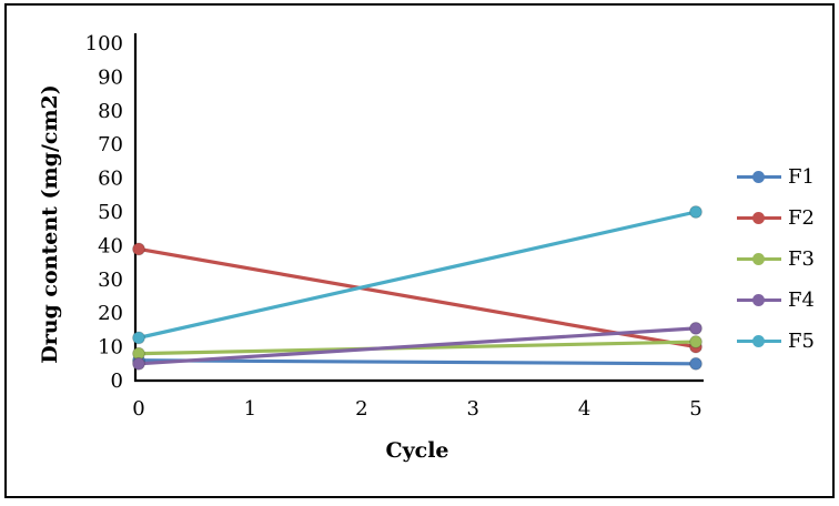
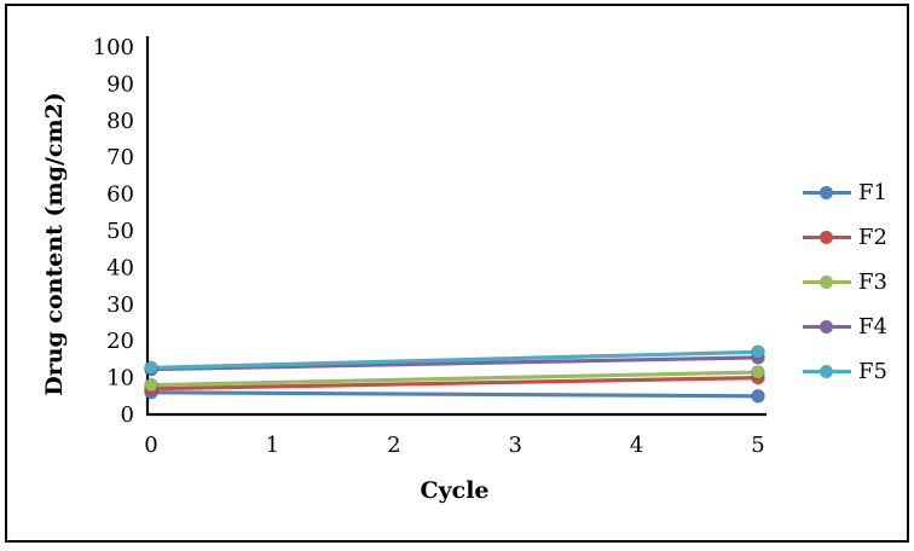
F2/0: 39 -> 7
F4/0: 5 -> 12
F5/5: 50 -> 17
